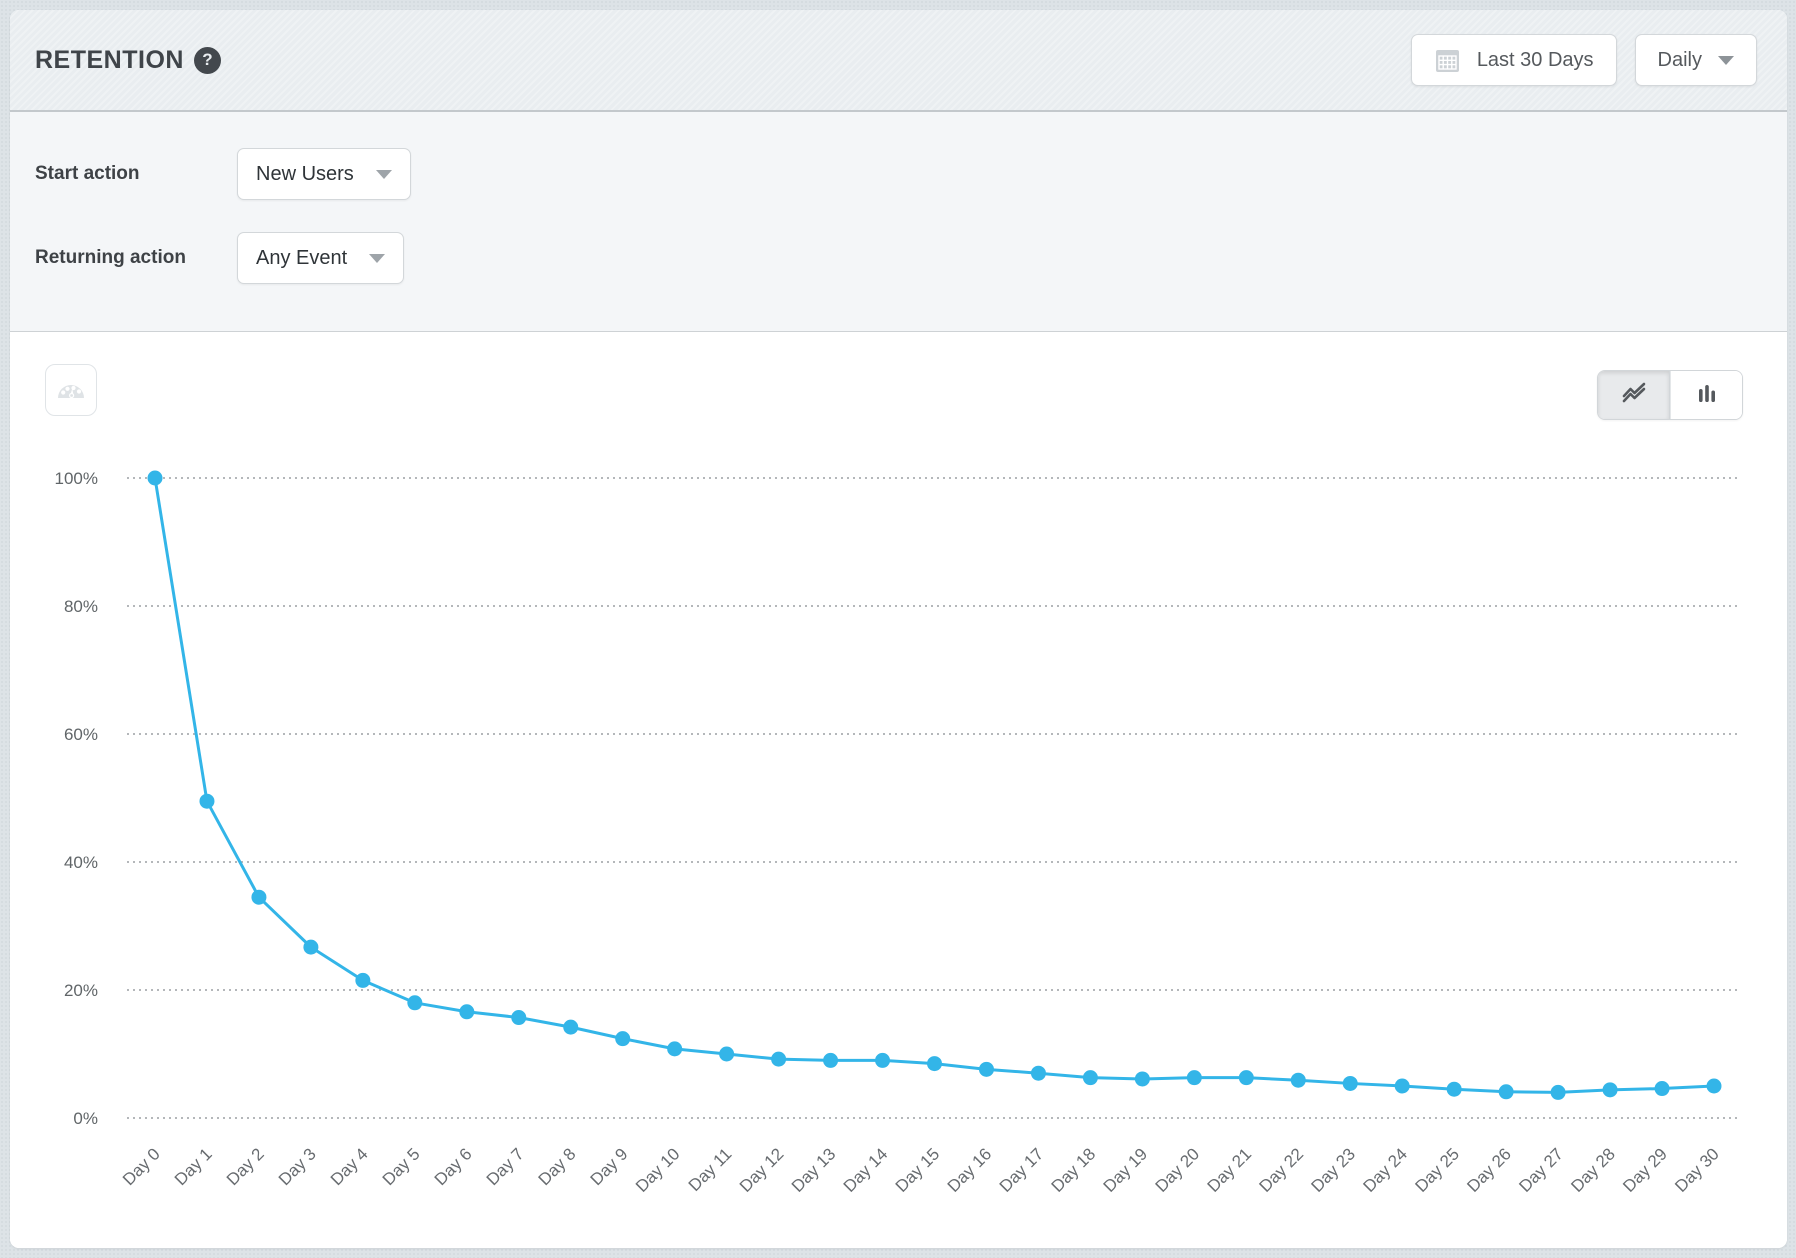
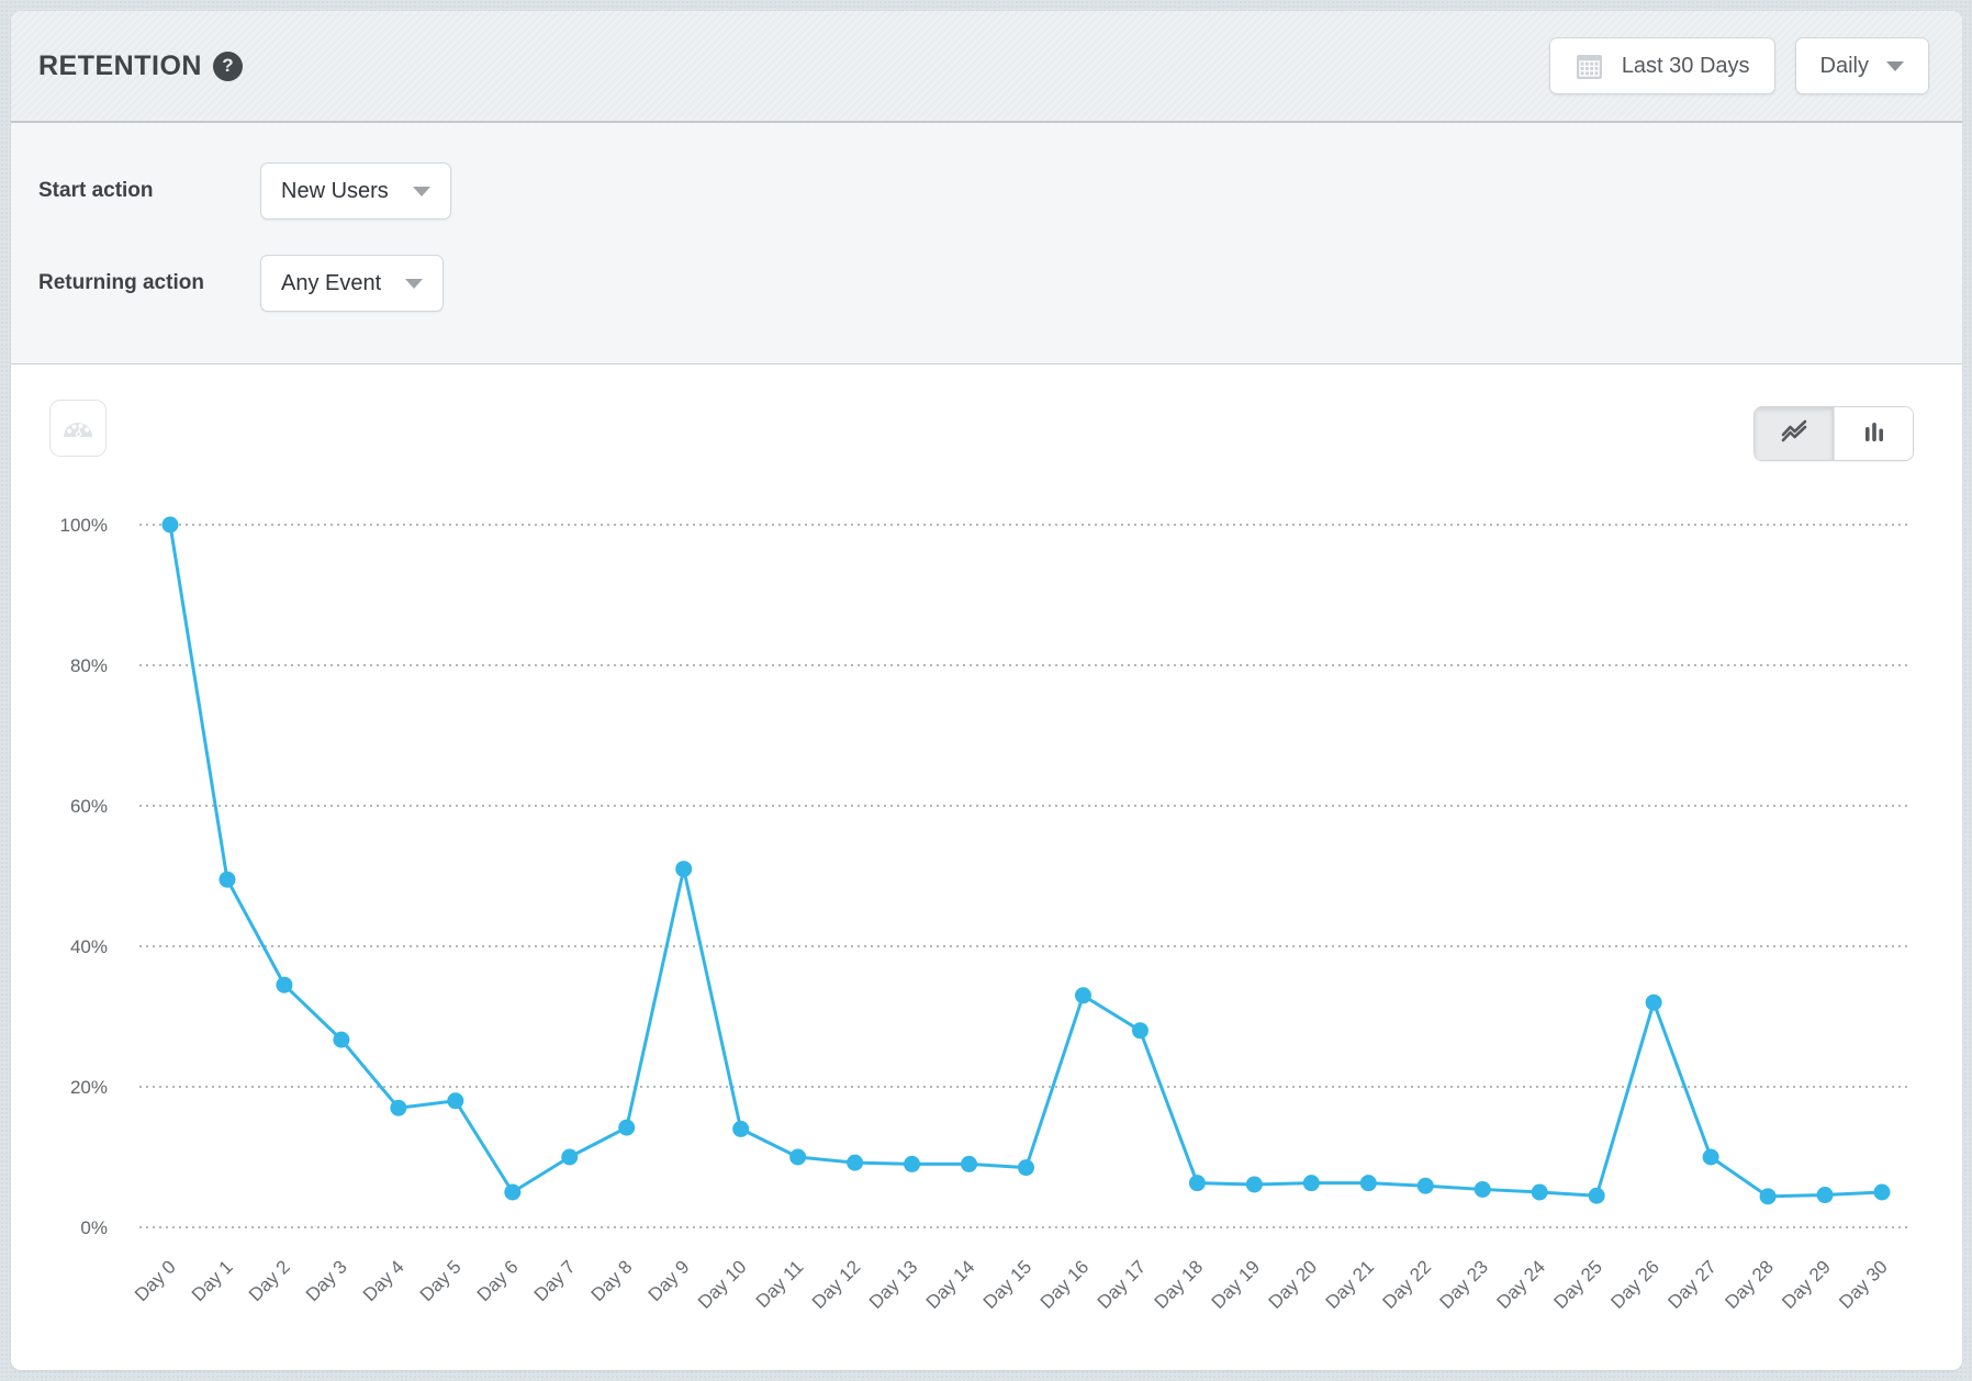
Day 4: 22% -> 17%
Day 6: 17% -> 5%
Day 7: 16% -> 10%
Day 9: 12% -> 51%
Day 10: 11% -> 14%
Day 16: 8% -> 33%
Day 17: 7% -> 28%
Day 26: 4% -> 32%
Day 27: 4% -> 10%
